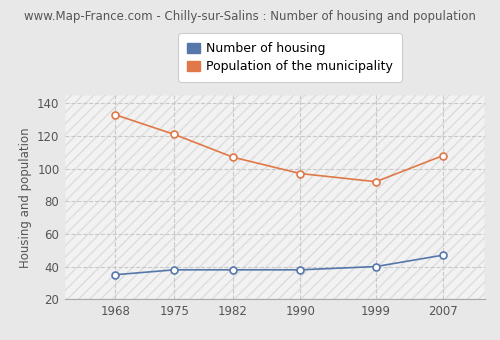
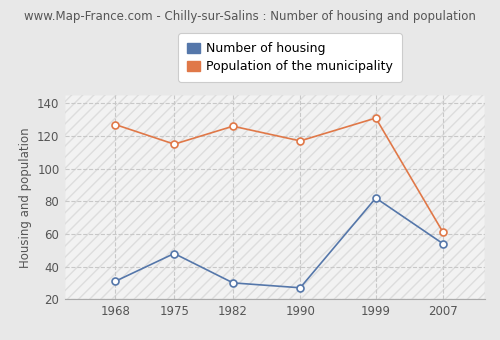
Number of housing/1968: 35 -> 31
Population of the municipality/1968: 133 -> 127
Number of housing/1975: 38 -> 48
Population of the municipality/1975: 121 -> 115
Number of housing/1982: 38 -> 30
Population of the municipality/1982: 107 -> 126
Number of housing/1990: 38 -> 27
Population of the municipality/1990: 97 -> 117
Number of housing/1999: 40 -> 82
Population of the municipality/1999: 92 -> 131
Number of housing/2007: 47 -> 54
Population of the municipality/2007: 108 -> 61
